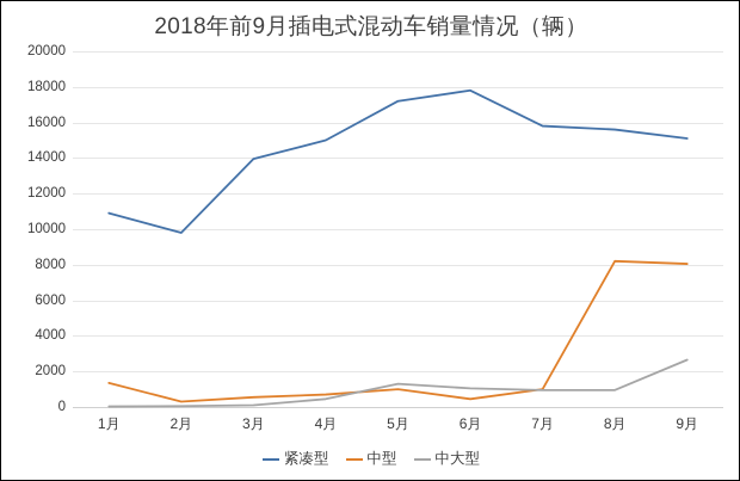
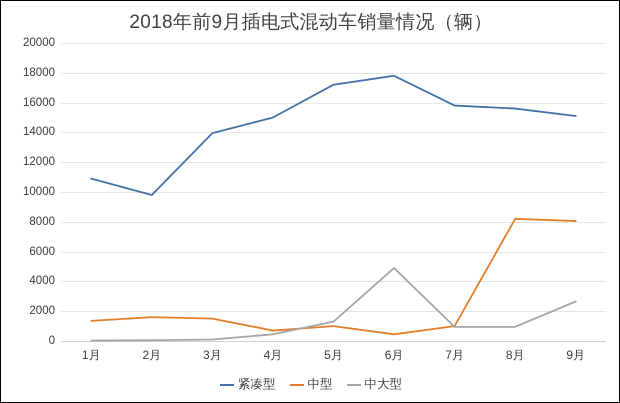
中型/2月: 300 -> 1600
中型/3月: 600 -> 1500
中大型/6月: 1000 -> 4900
